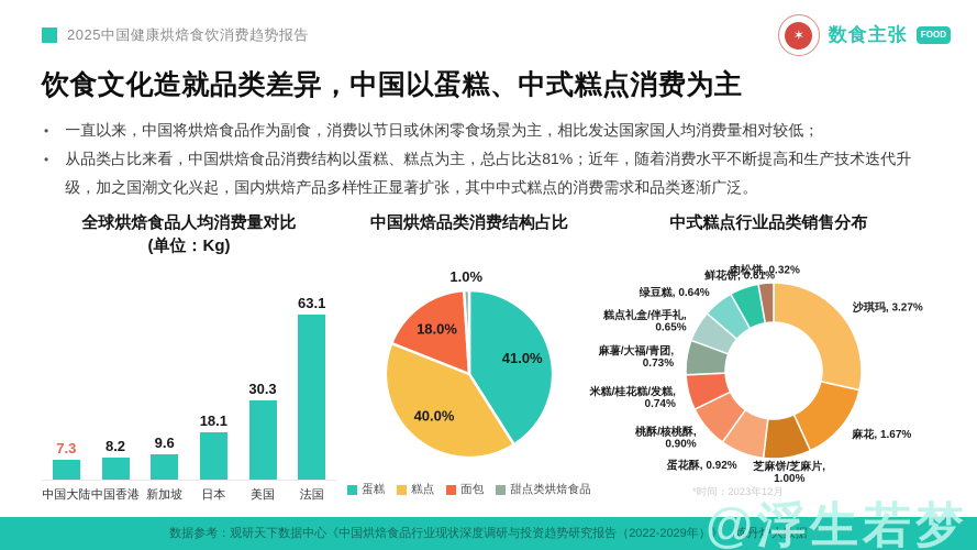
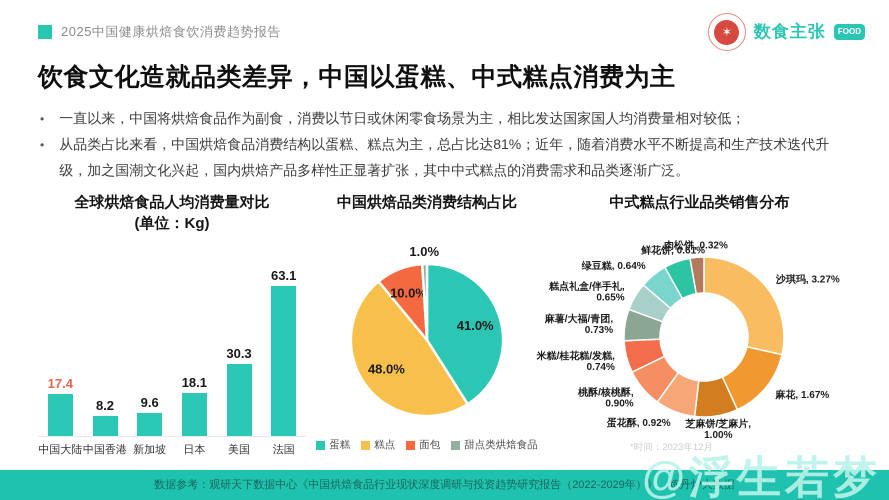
全球烘焙食品人均消费量对比/中国大陆: 7.3 -> 17.4
中国烘焙品类消费结构占比/糕点: 40.0% -> 48.0%
中国烘焙品类消费结构占比/面包: 18.0% -> 10.0%
